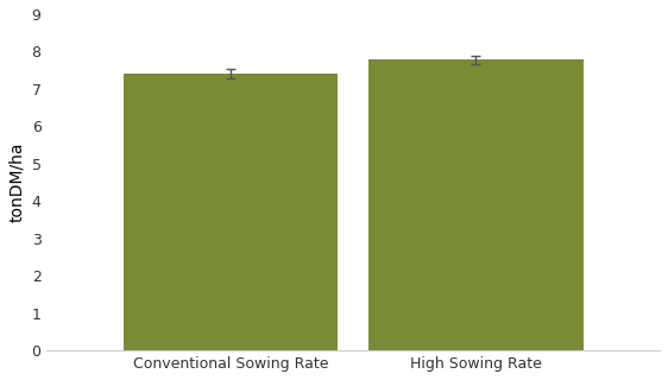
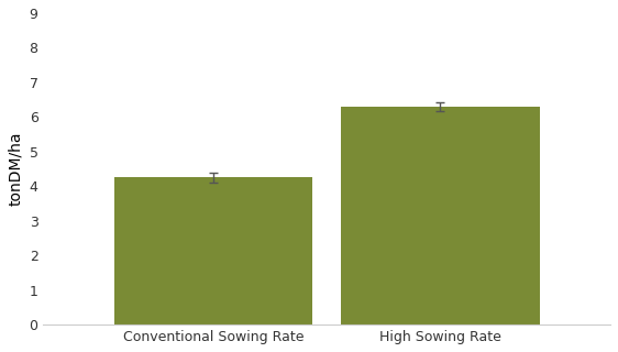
Conventional Sowing Rate: 7.42 -> 4.25
High Sowing Rate: 7.78 -> 6.30
